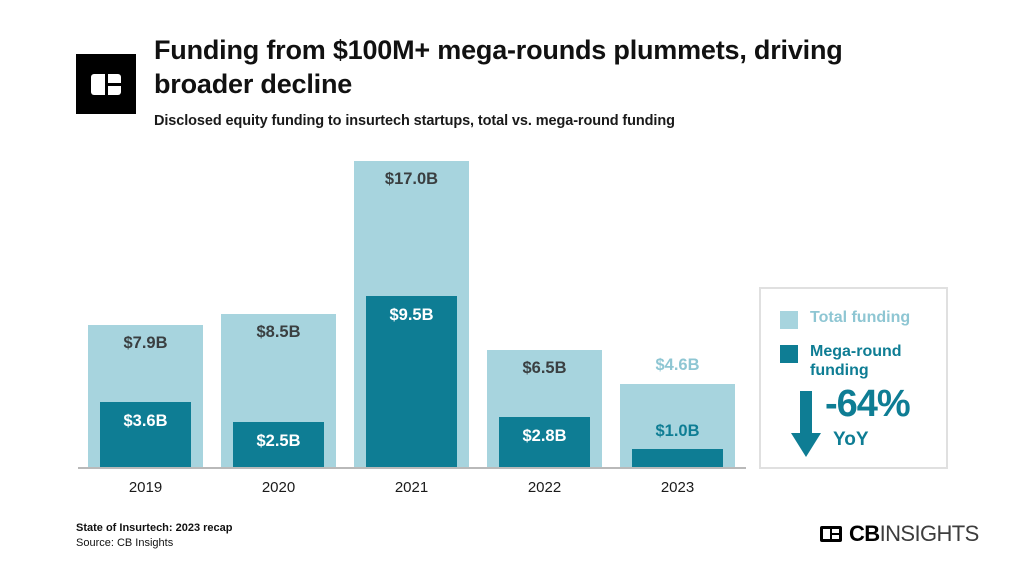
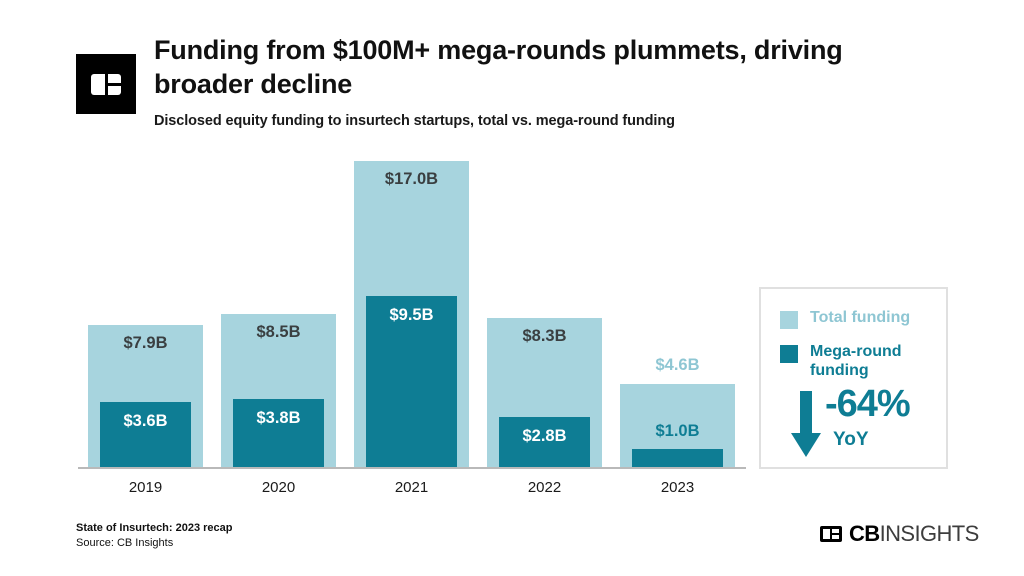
Mega-round funding/2020: $2.5B -> $3.8B
Total funding/2022: $6.5B -> $8.3B
